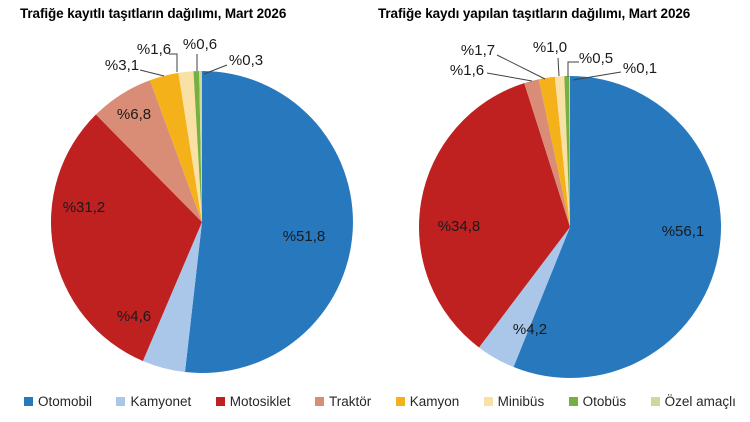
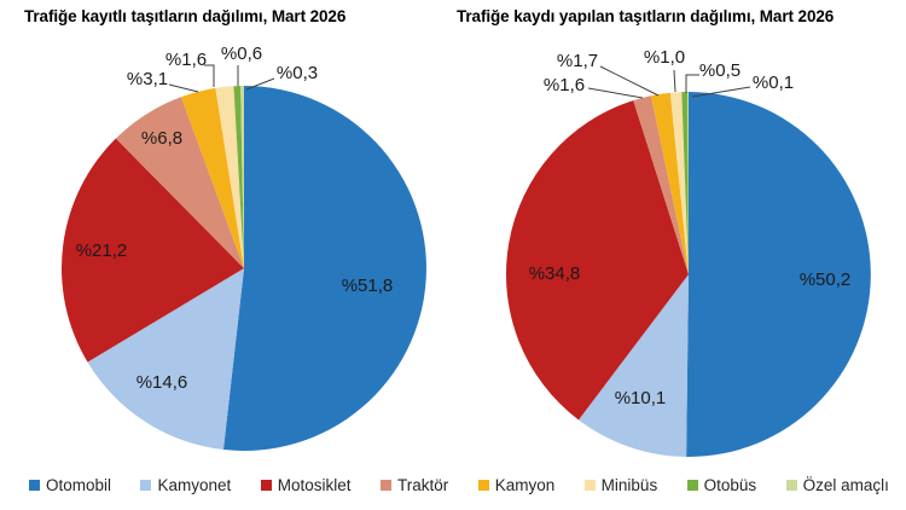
Trafiğe kayıtlı taşıtların dağılımı, Mart 2026/Kamyonet: 4,6 -> 14,6
Trafiğe kayıtlı taşıtların dağılımı, Mart 2026/Motosiklet: 31,2 -> 21,2
Trafiğe kaydı yapılan taşıtların dağılımı, Mart 2026/Otomobil: 56,1 -> 50,2
Trafiğe kaydı yapılan taşıtların dağılımı, Mart 2026/Kamyonet: 4,2 -> 10,1
